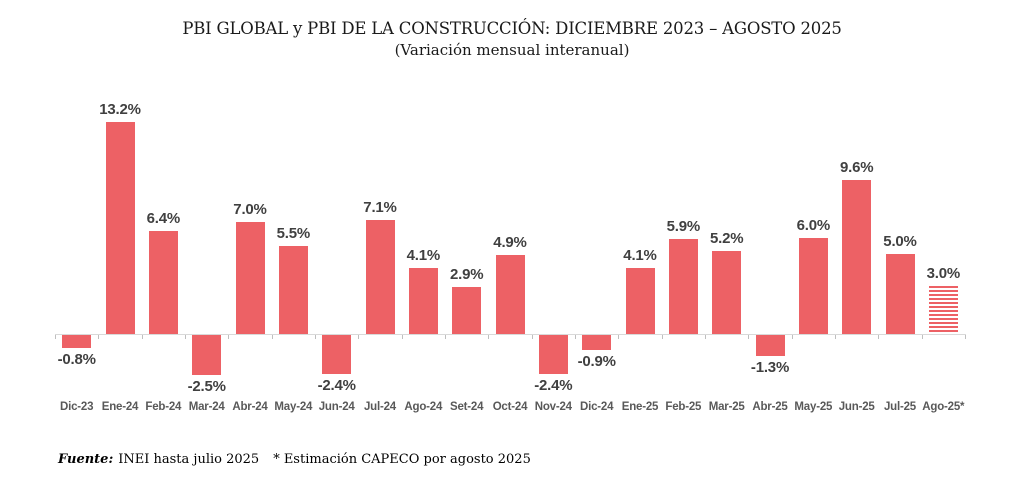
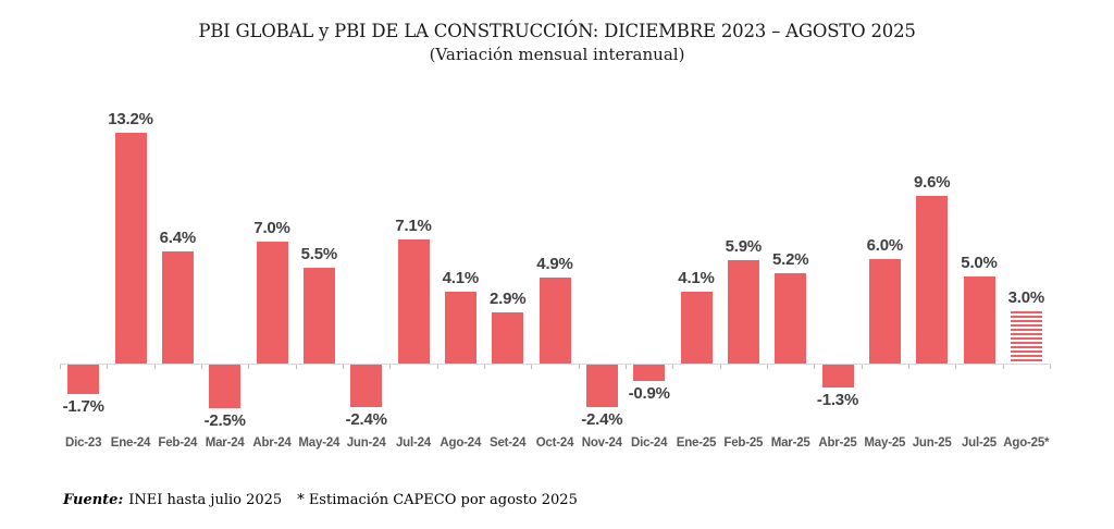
Dic-23: -0.8% -> -1.7%
